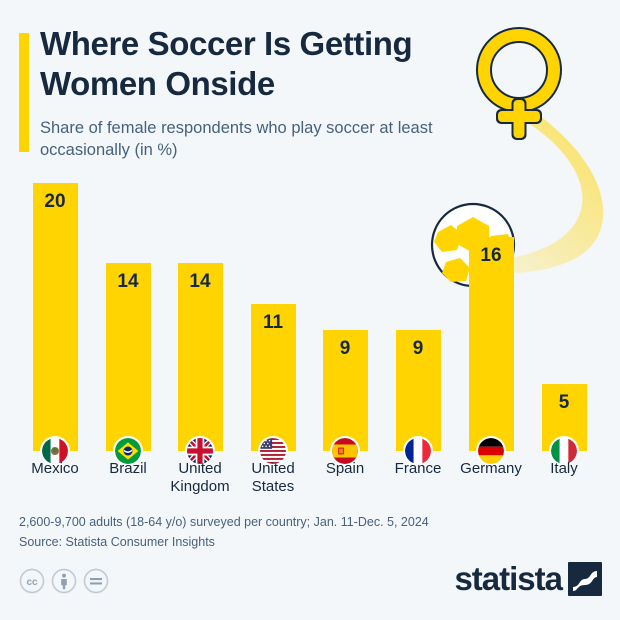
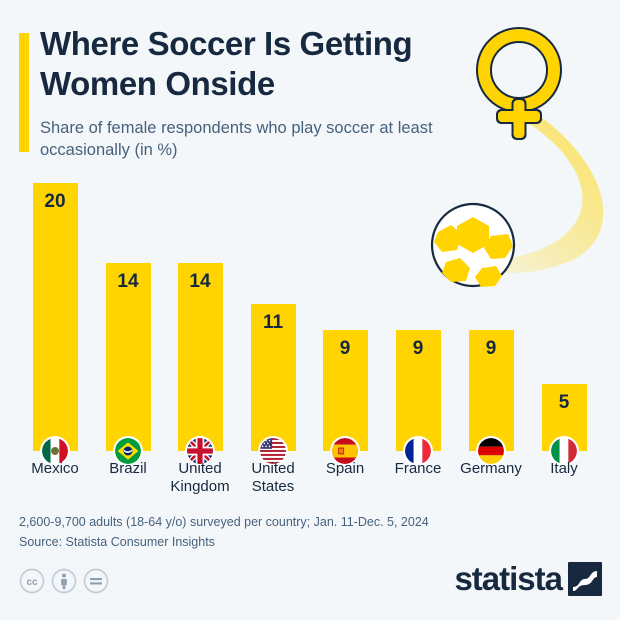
Germany: 16 -> 9
